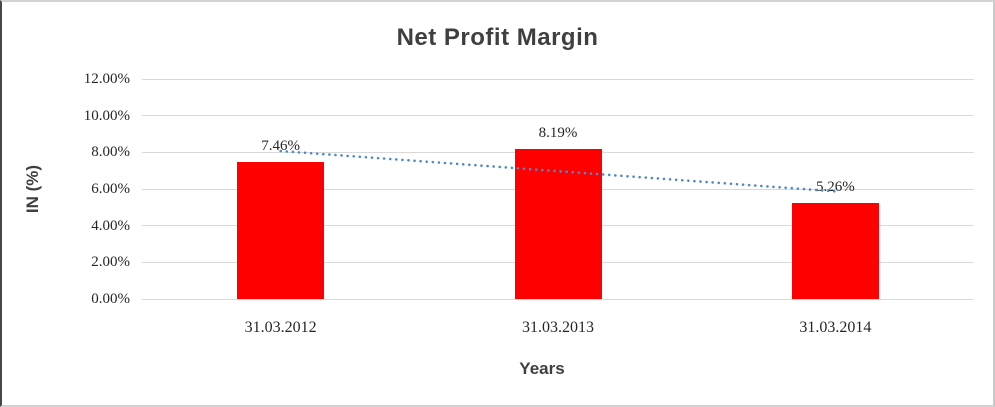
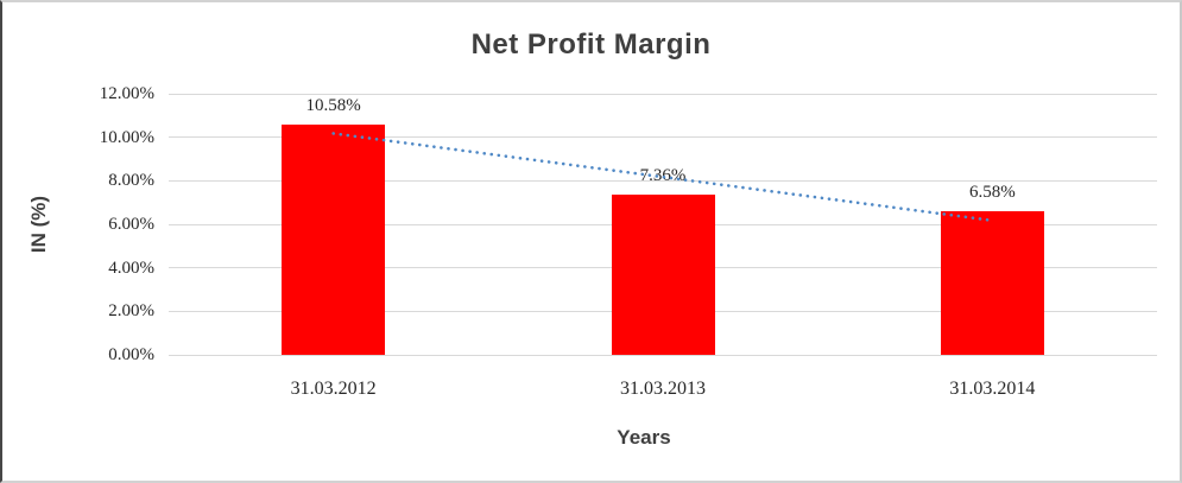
31.03.2012: 7.46% -> 10.58%
31.03.2013: 8.19% -> 7.36%
31.03.2014: 5.26% -> 6.58%
